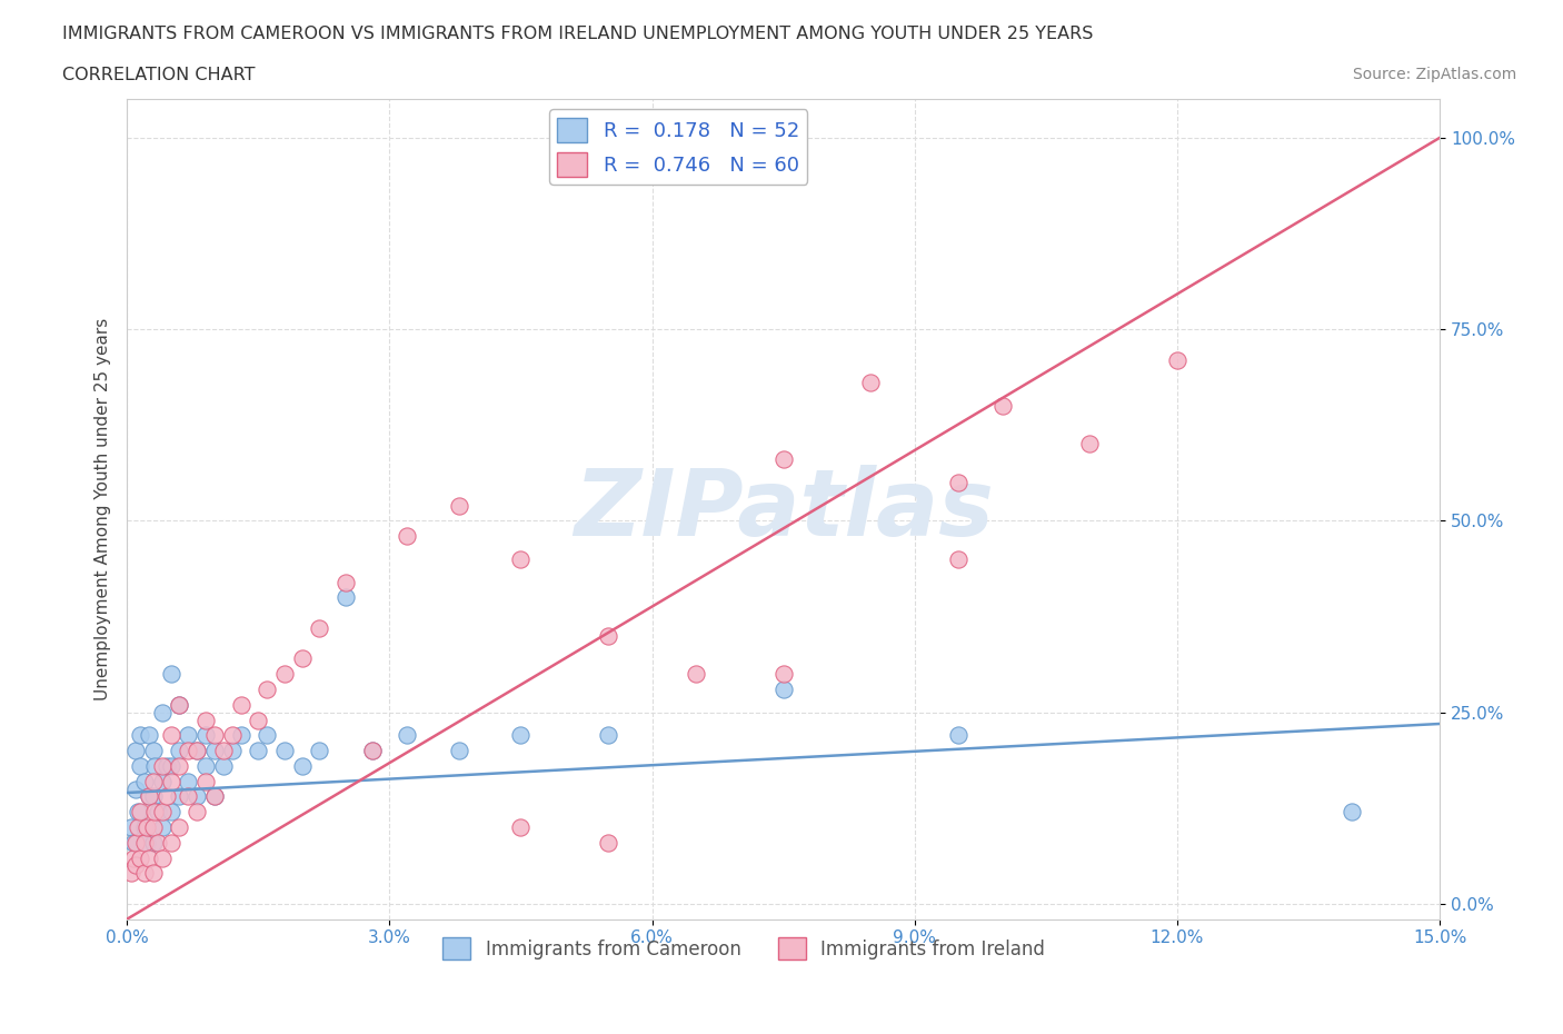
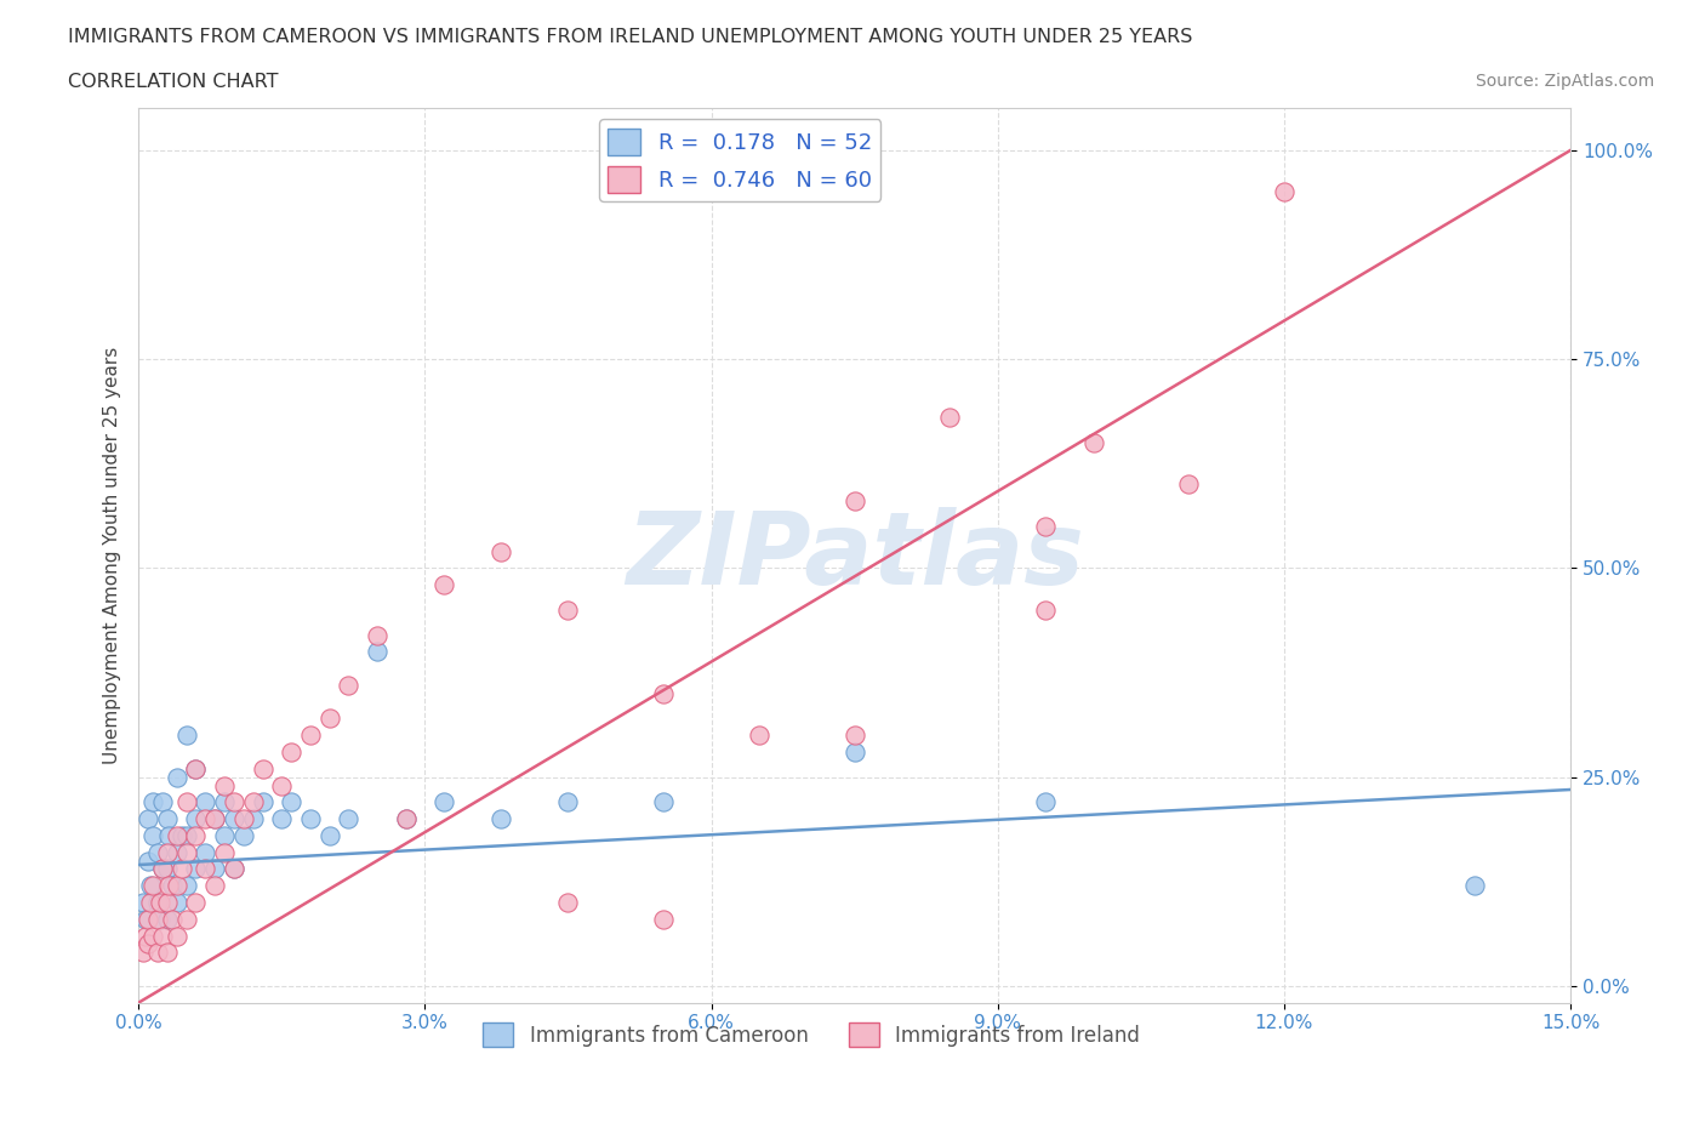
Immigrants from Ireland/12.0%: 71% -> 95%
